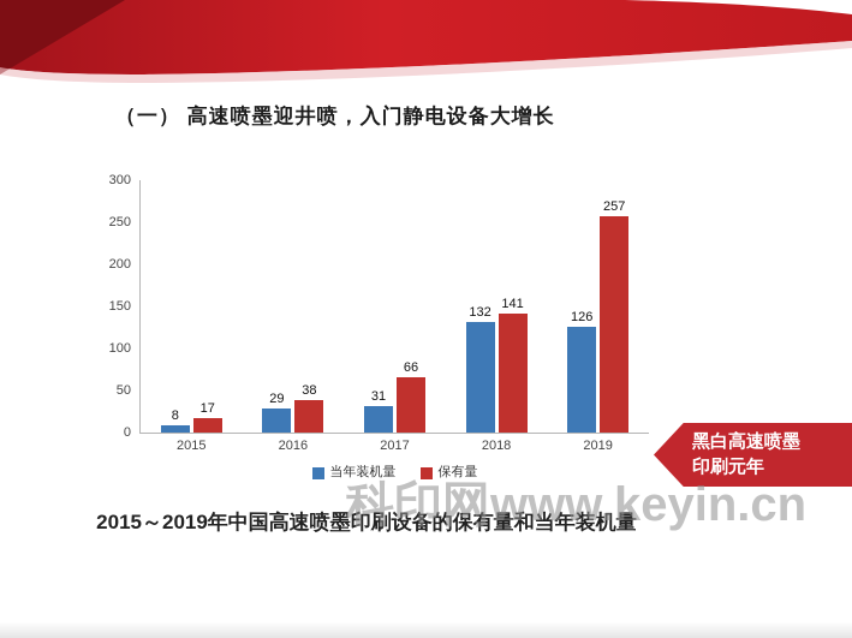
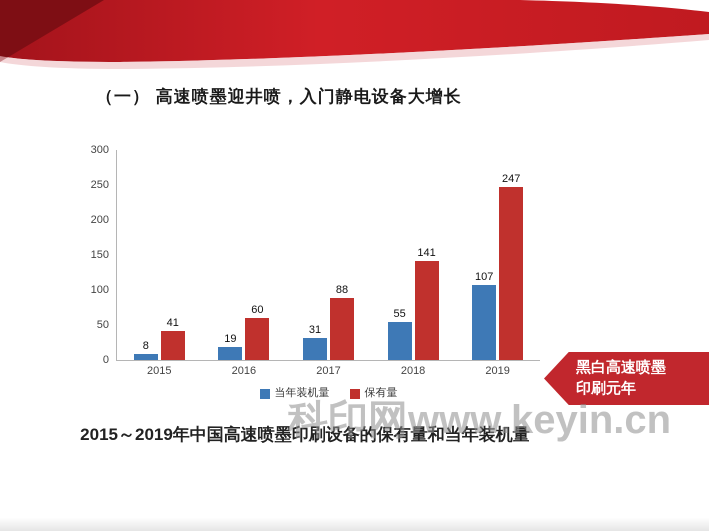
保有量/2015: 17 -> 41
当年装机量/2016: 29 -> 19
保有量/2016: 38 -> 60
保有量/2017: 66 -> 88
当年装机量/2018: 132 -> 55
当年装机量/2019: 126 -> 107
保有量/2019: 257 -> 247
